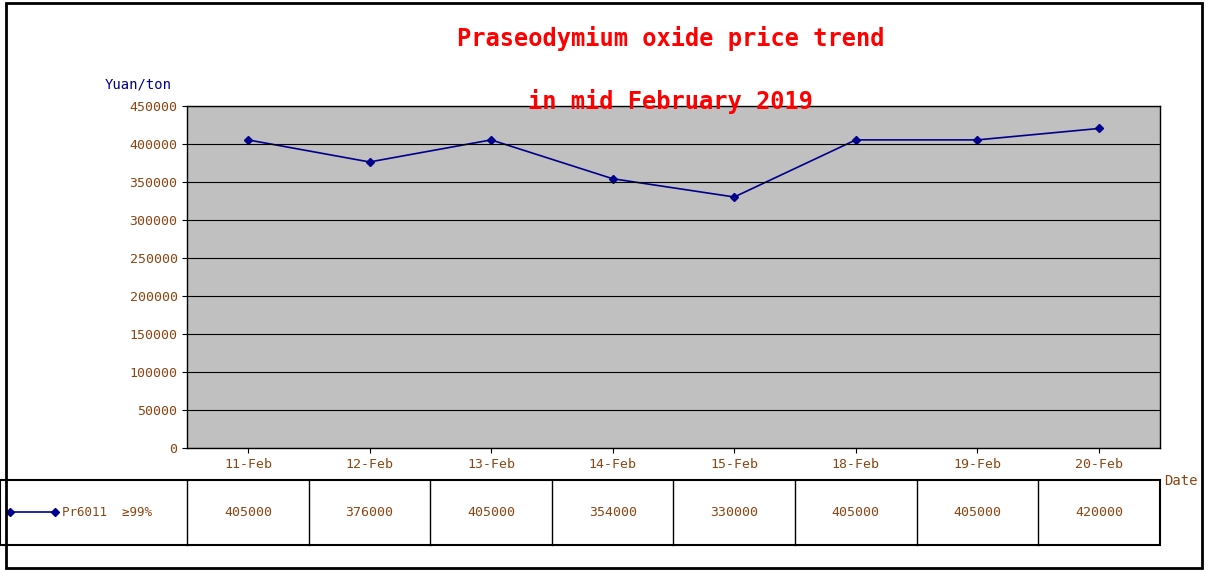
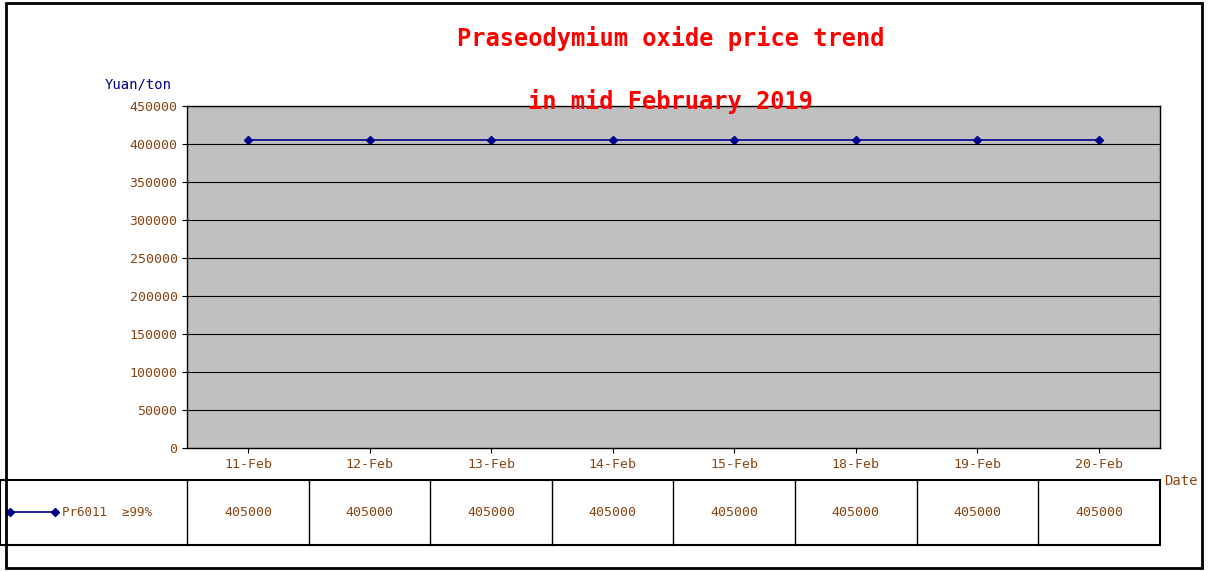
12-Feb: 376000 -> 405000
14-Feb: 354000 -> 405000
15-Feb: 330000 -> 405000
20-Feb: 420000 -> 405000
